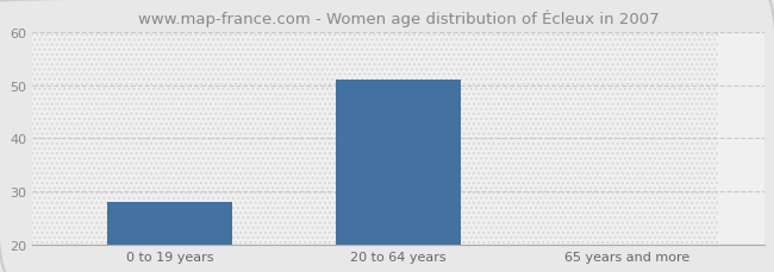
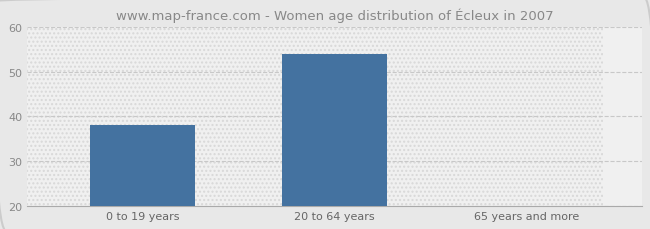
0 to 19 years: 28 -> 38
20 to 64 years: 51 -> 54
